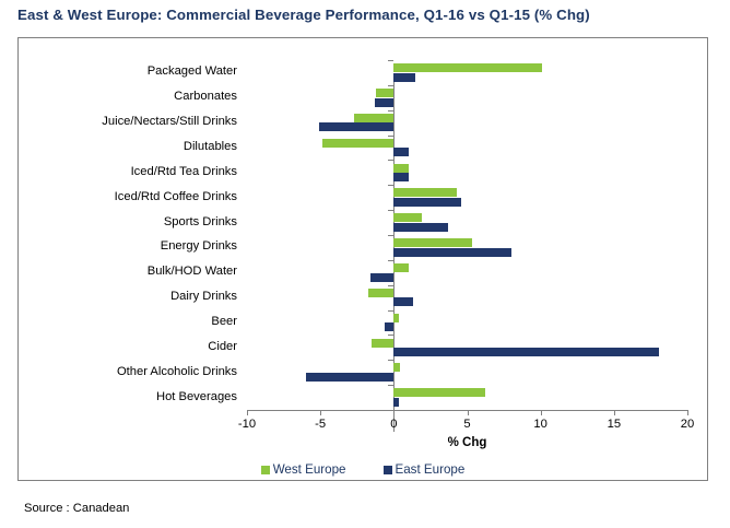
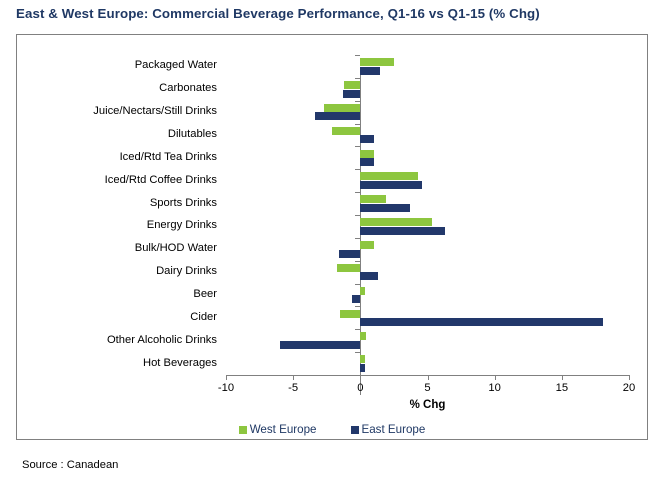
West Europe/Packaged Water: 10.1 -> 2.5
East Europe/Juice/Nectars/Still Drinks: -5.1 -> -3.4
West Europe/Dilutables: -4.9 -> -2.1
East Europe/Energy Drinks: 8.0 -> 6.3
West Europe/Hot Beverages: 6.2 -> 0.3
